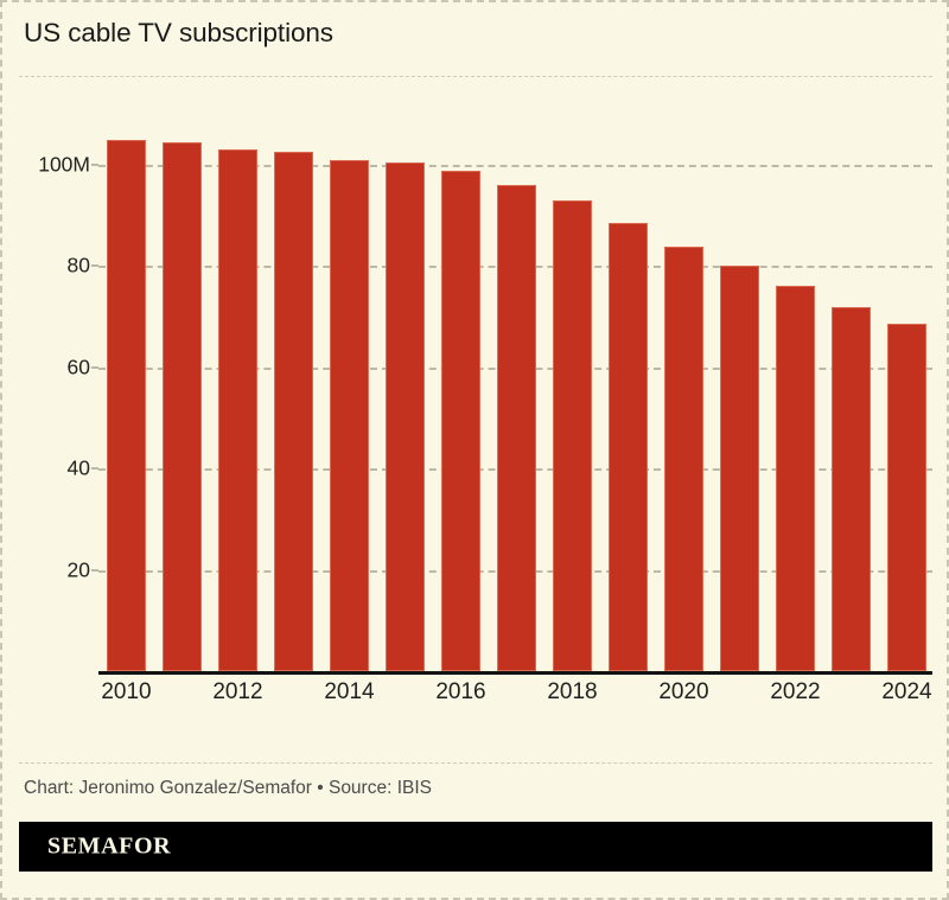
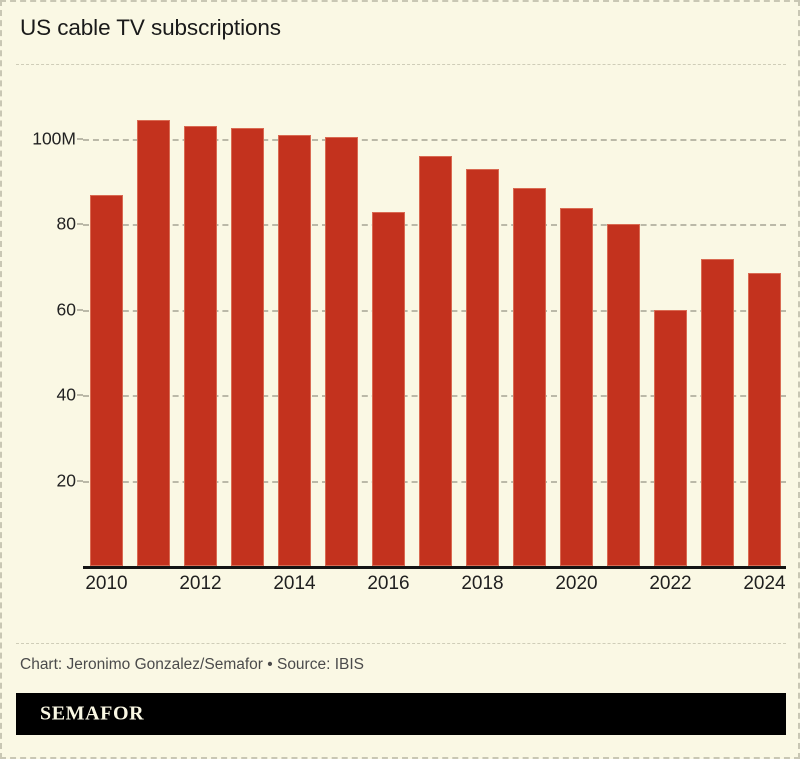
2010: 105M -> 87M
2016: 99M -> 83M
2022: 76M -> 60M
